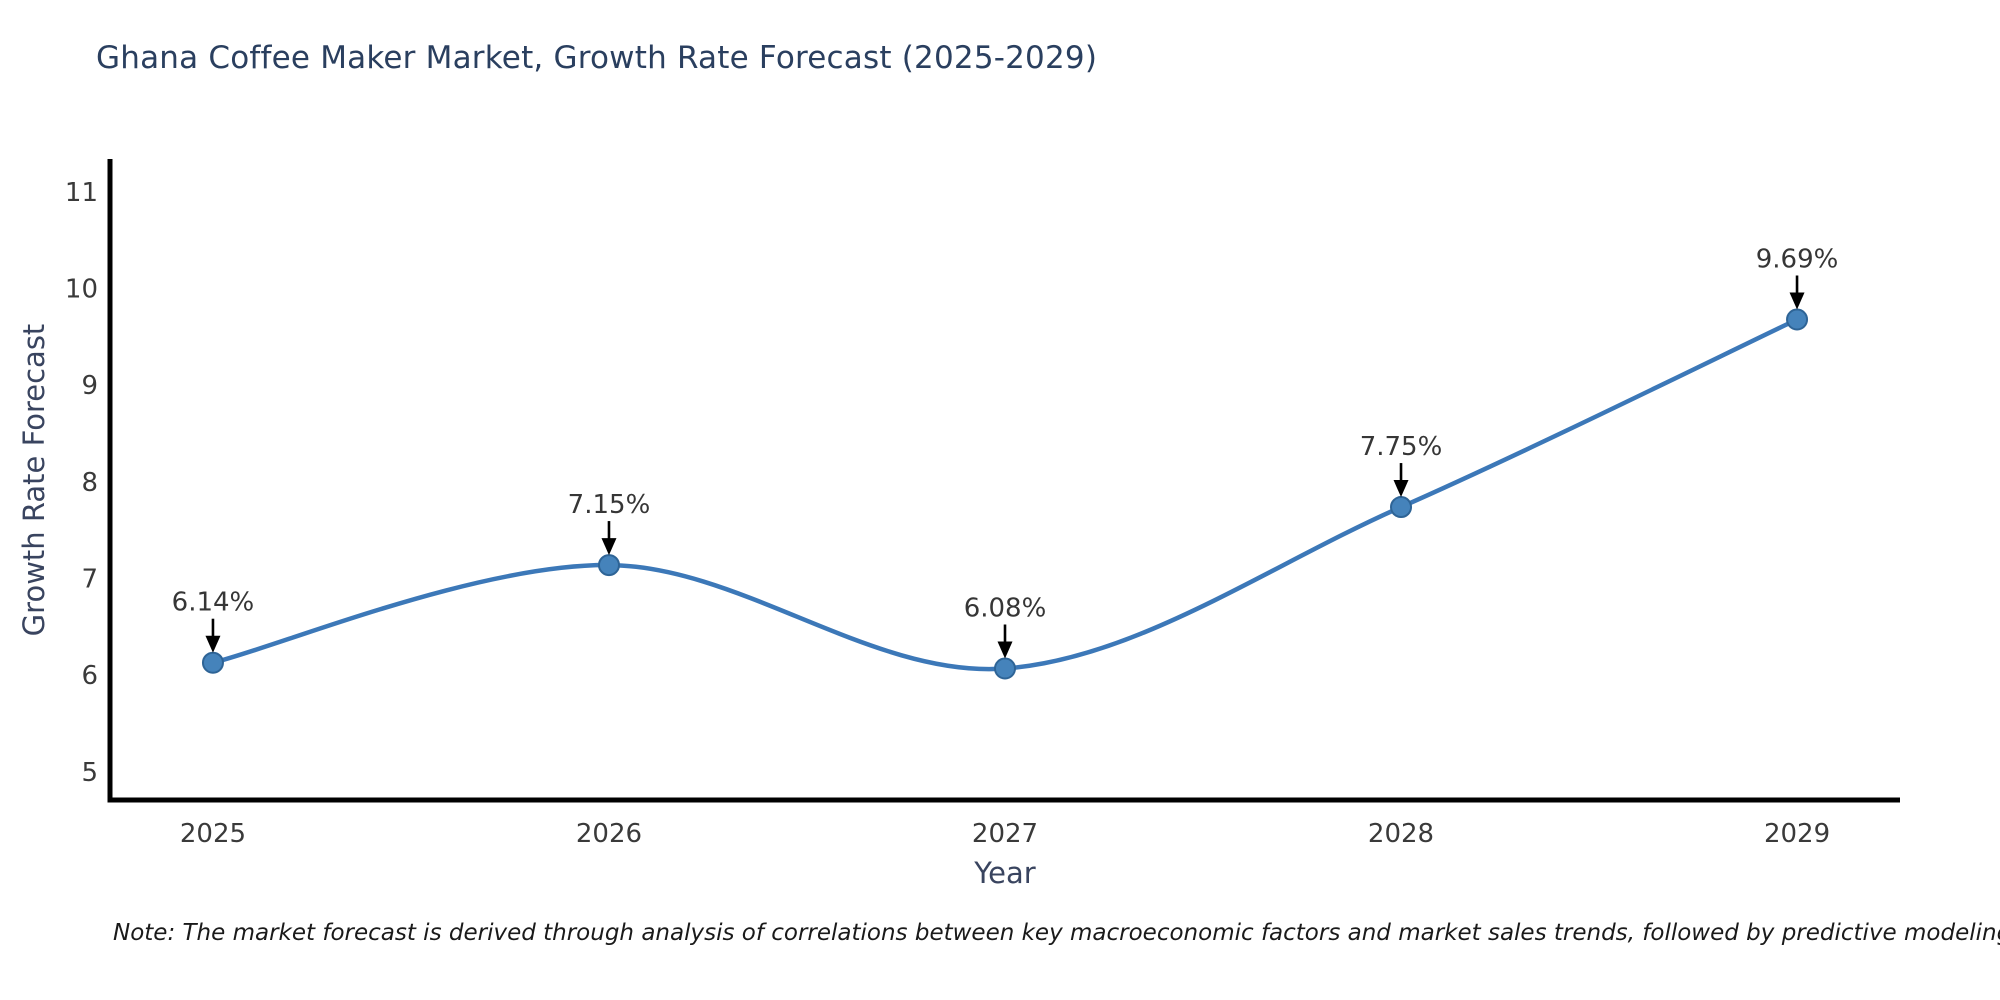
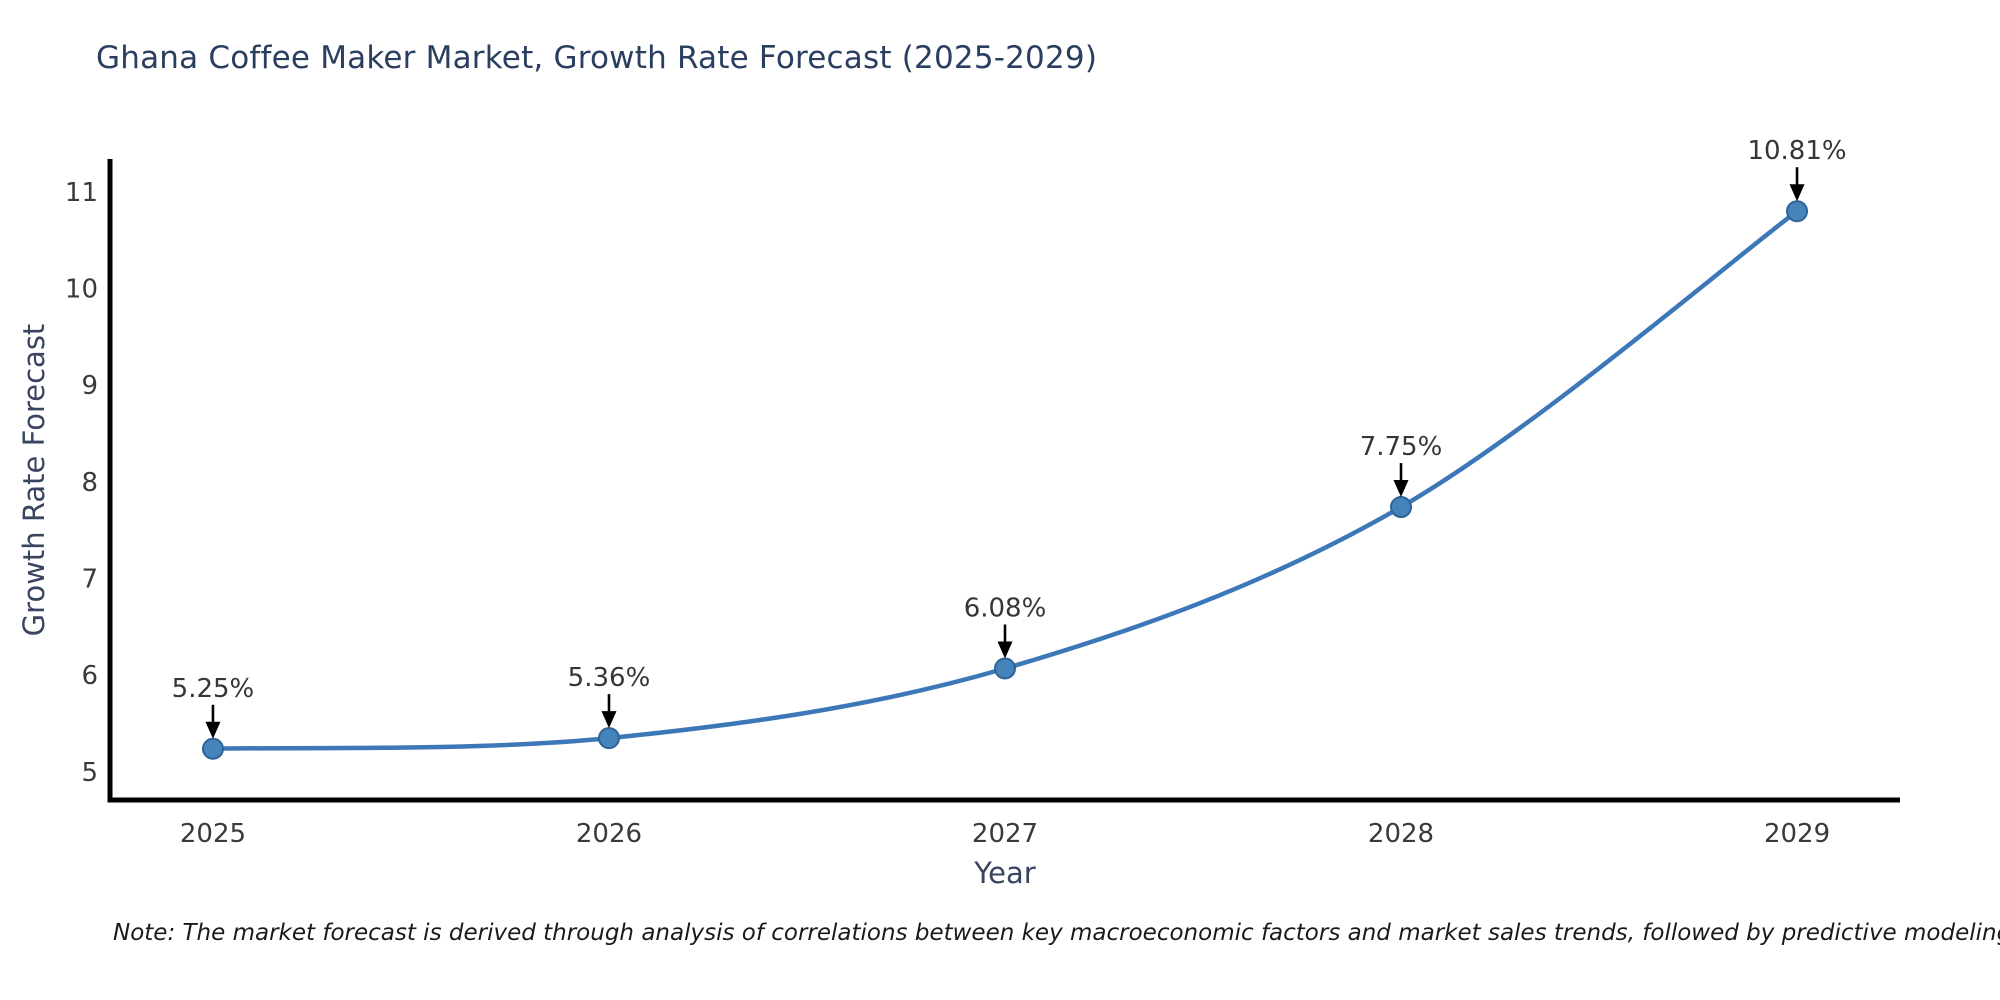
2025: 6.14% -> 5.25%
2026: 7.15% -> 5.36%
2029: 9.69% -> 10.81%
